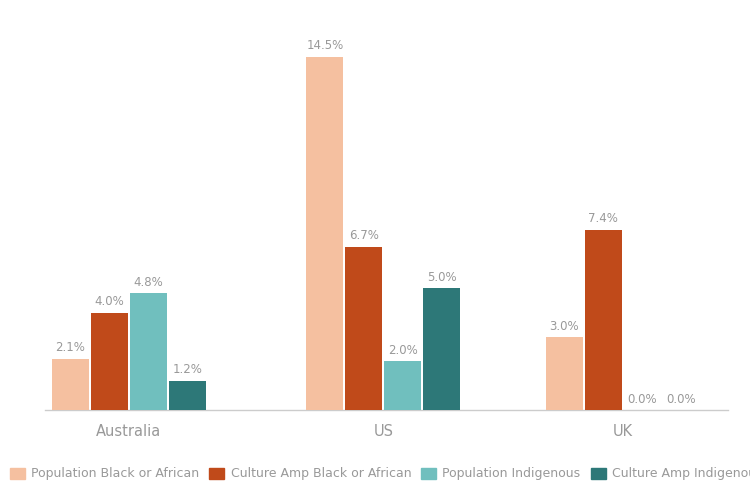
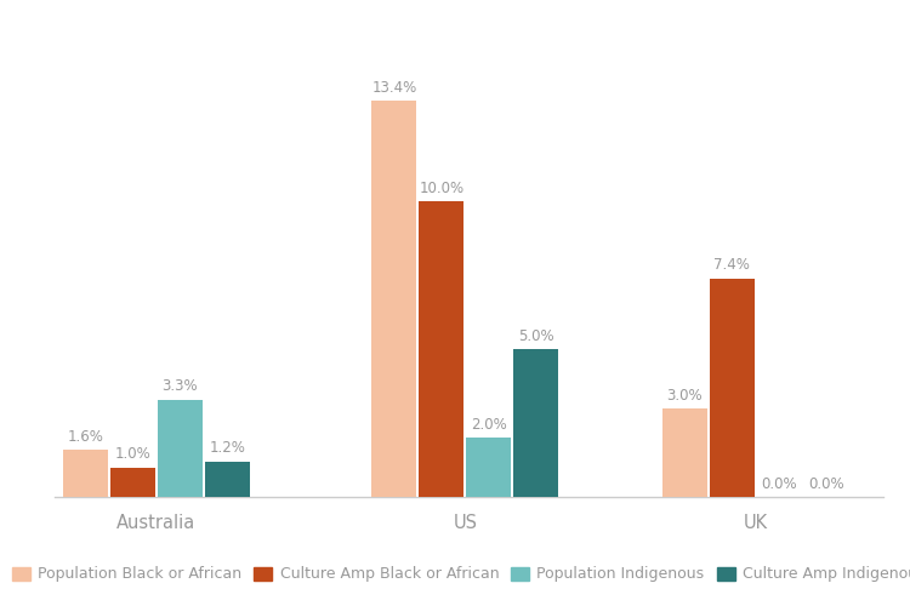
Population Black or African/Australia: 2.1% -> 1.6%
Culture Amp Black or African/Australia: 4.0% -> 1.0%
Population Indigenous/Australia: 4.8% -> 3.3%
Population Black or African/US: 14.5% -> 13.4%
Culture Amp Black or African/US: 6.7% -> 10.0%
